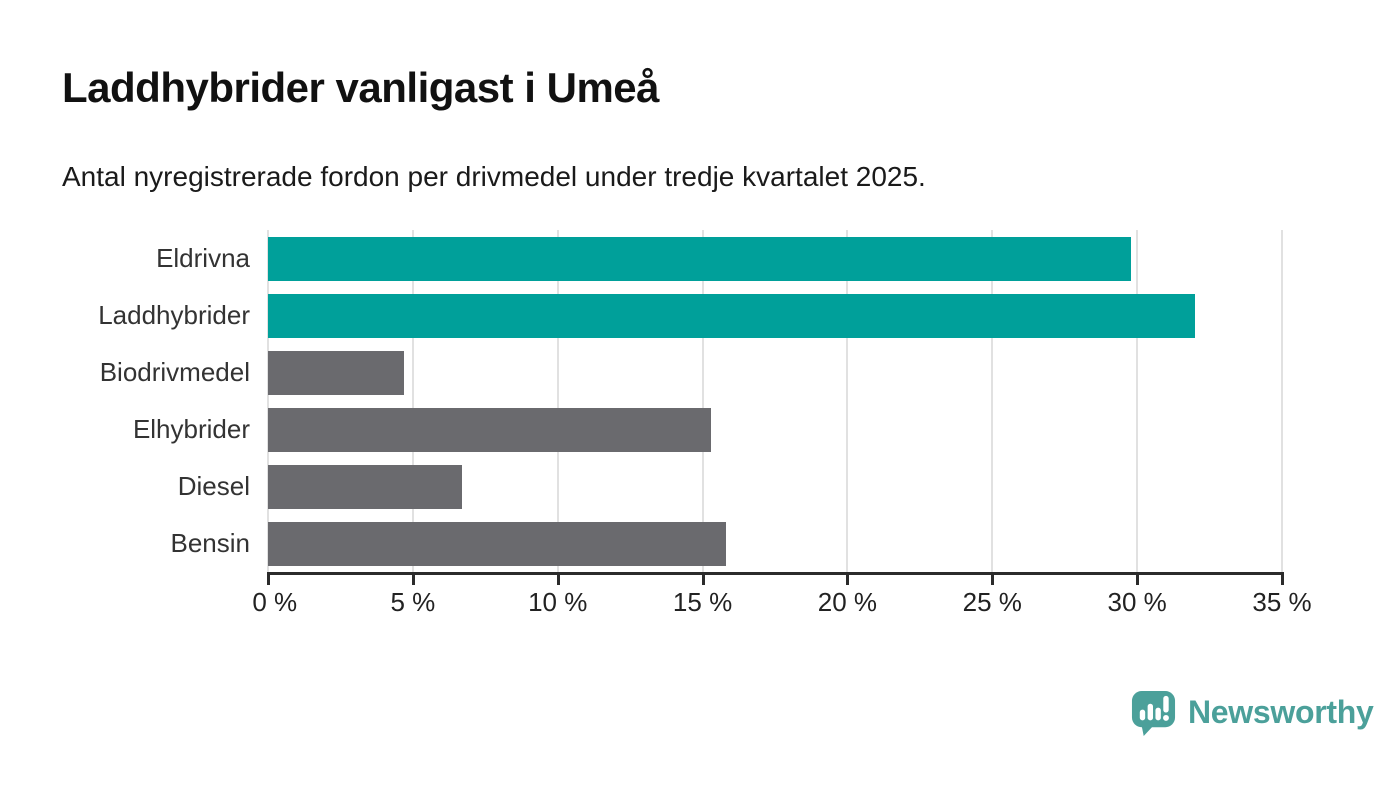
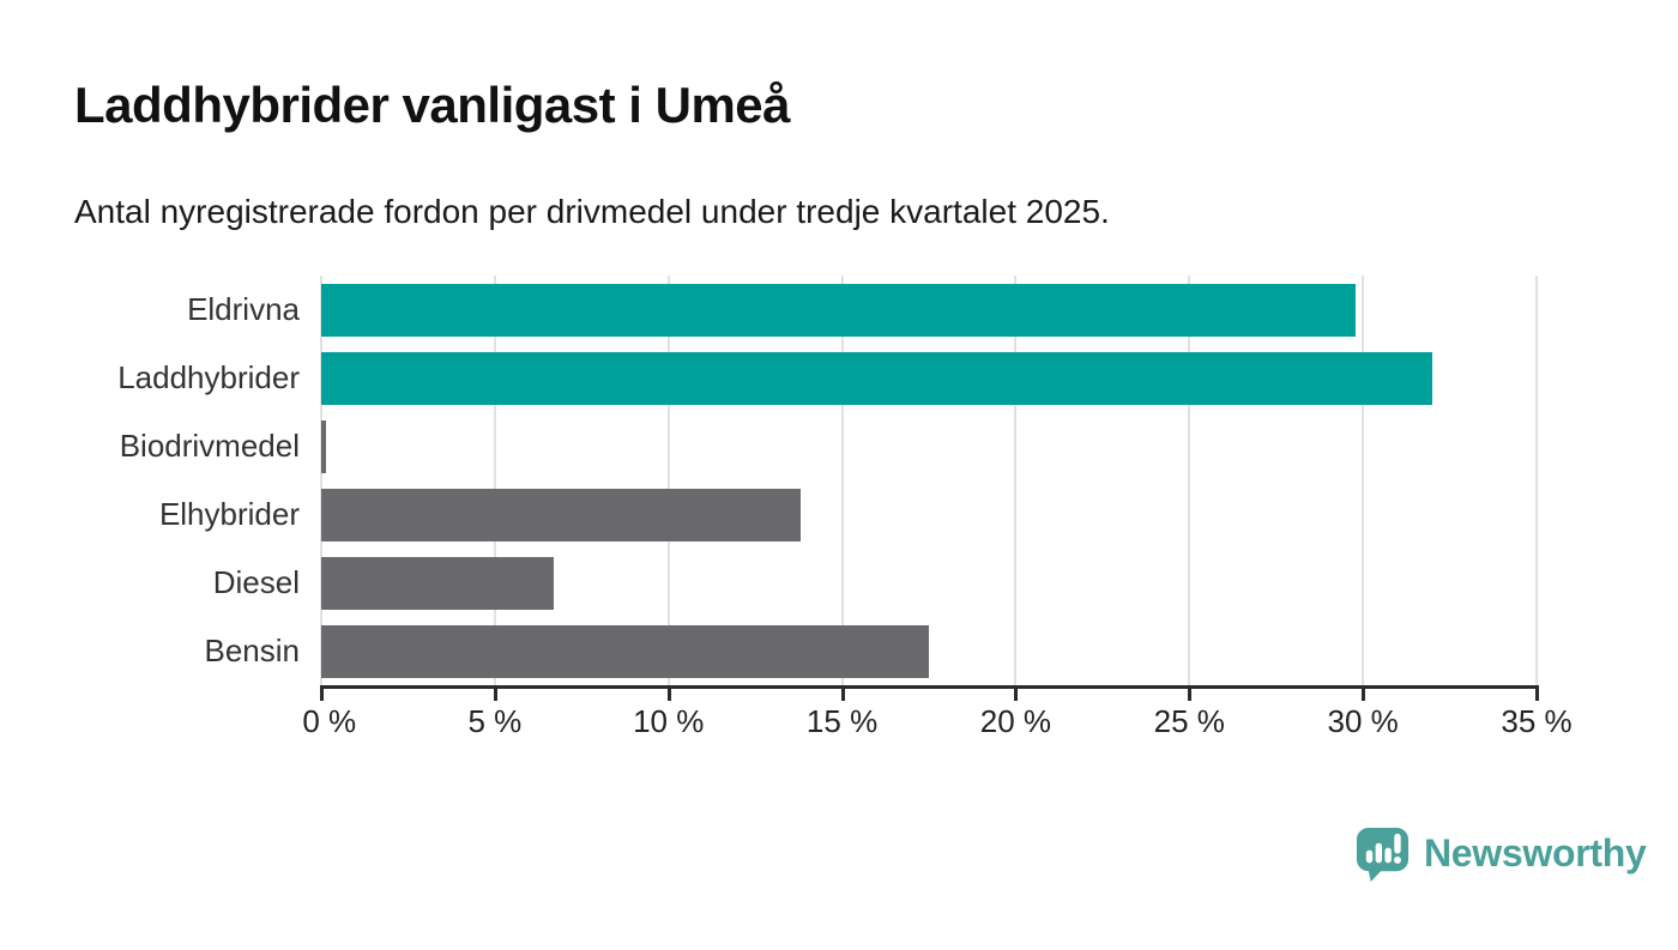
Biodrivmedel: 4.7% -> 0.1%
Elhybrider: 15.3% -> 13.8%
Bensin: 15.8% -> 17.5%
